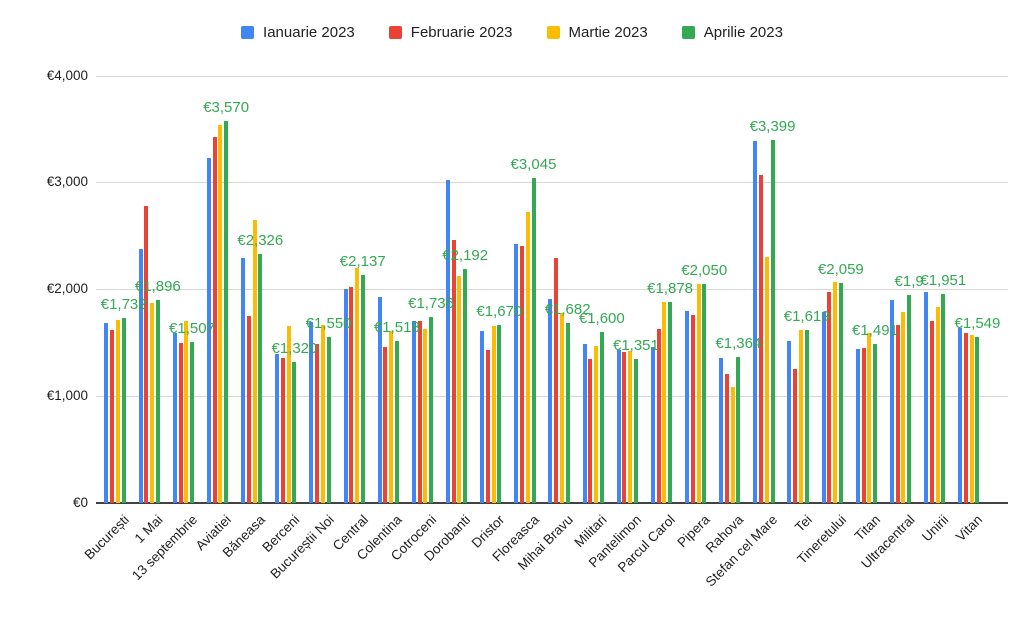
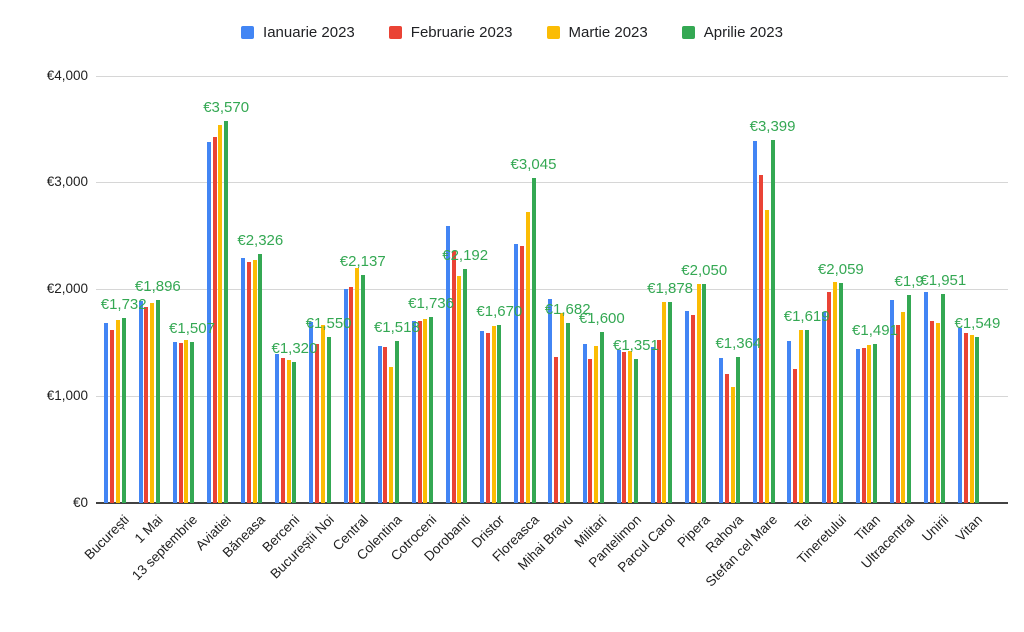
Ianuarie 2023/1 Mai: €2380 -> €1890
Februarie 2023/1 Mai: €2780 -> €1830
Ianuarie 2023/13 septembrie: €1590 -> €1510
Martie 2023/13 septembrie: €1700 -> €1520
Ianuarie 2023/Aviatiei: €3230 -> €3380
Februarie 2023/Băneasa: €1750 -> €2260
Martie 2023/Băneasa: €2650 -> €2270
Martie 2023/Berceni: €1660 -> €1340
Ianuarie 2023/Colentina: €1930 -> €1460
Martie 2023/Colentina: €1610 -> €1270
Martie 2023/Cotroceni: €1630 -> €1720
Ianuarie 2023/Dorobanti: €3020 -> €2590
Februarie 2023/Dorobanti: €2460 -> €2360
Februarie 2023/Dristor: €1430 -> €1590
Februarie 2023/Mihai Bravu: €2290 -> €1360
Februarie 2023/Parcul Carol: €1630 -> €1520
Martie 2023/Stefan cel Mare: €2300 -> €2740
Martie 2023/Titan: €1590 -> €1480
Martie 2023/Unirii: €1830 -> €1680
